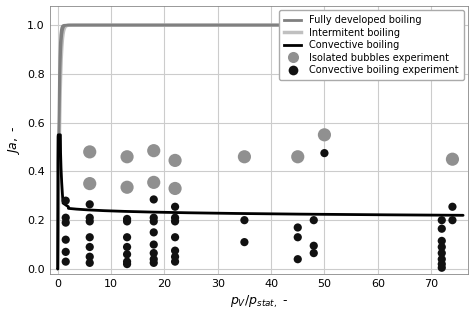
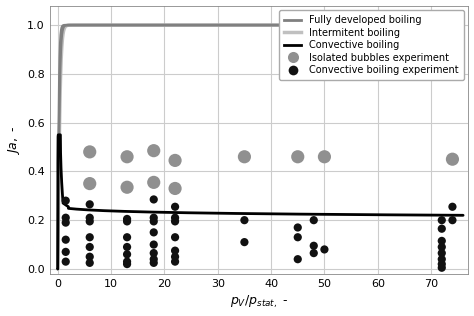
Isolated bubbles experiment/50: 0.550 -> 0.460
Convective boiling experiment/50: 0.475 -> 0.080
